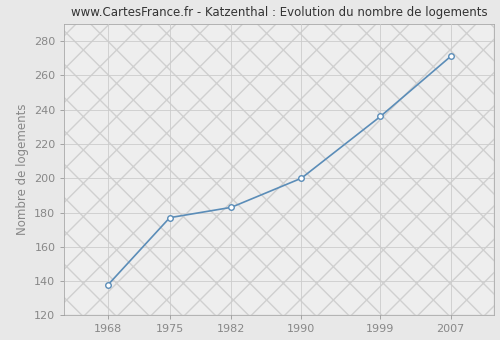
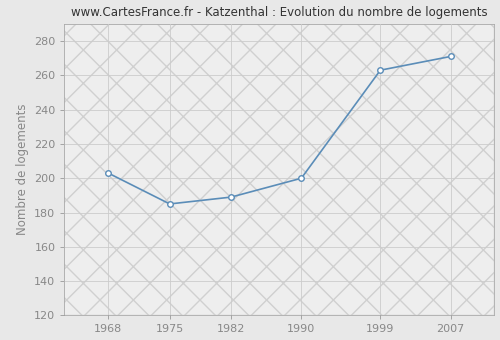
1968: 138 -> 203
1975: 177 -> 185
1982: 183 -> 189
1999: 236 -> 263
